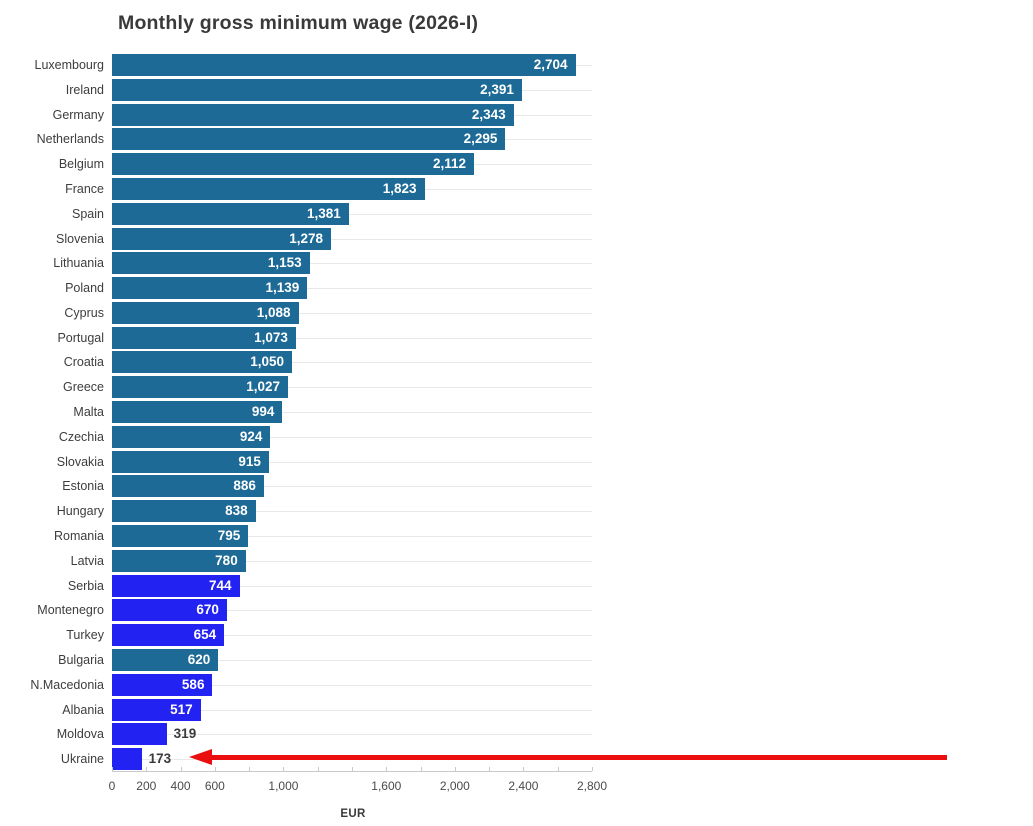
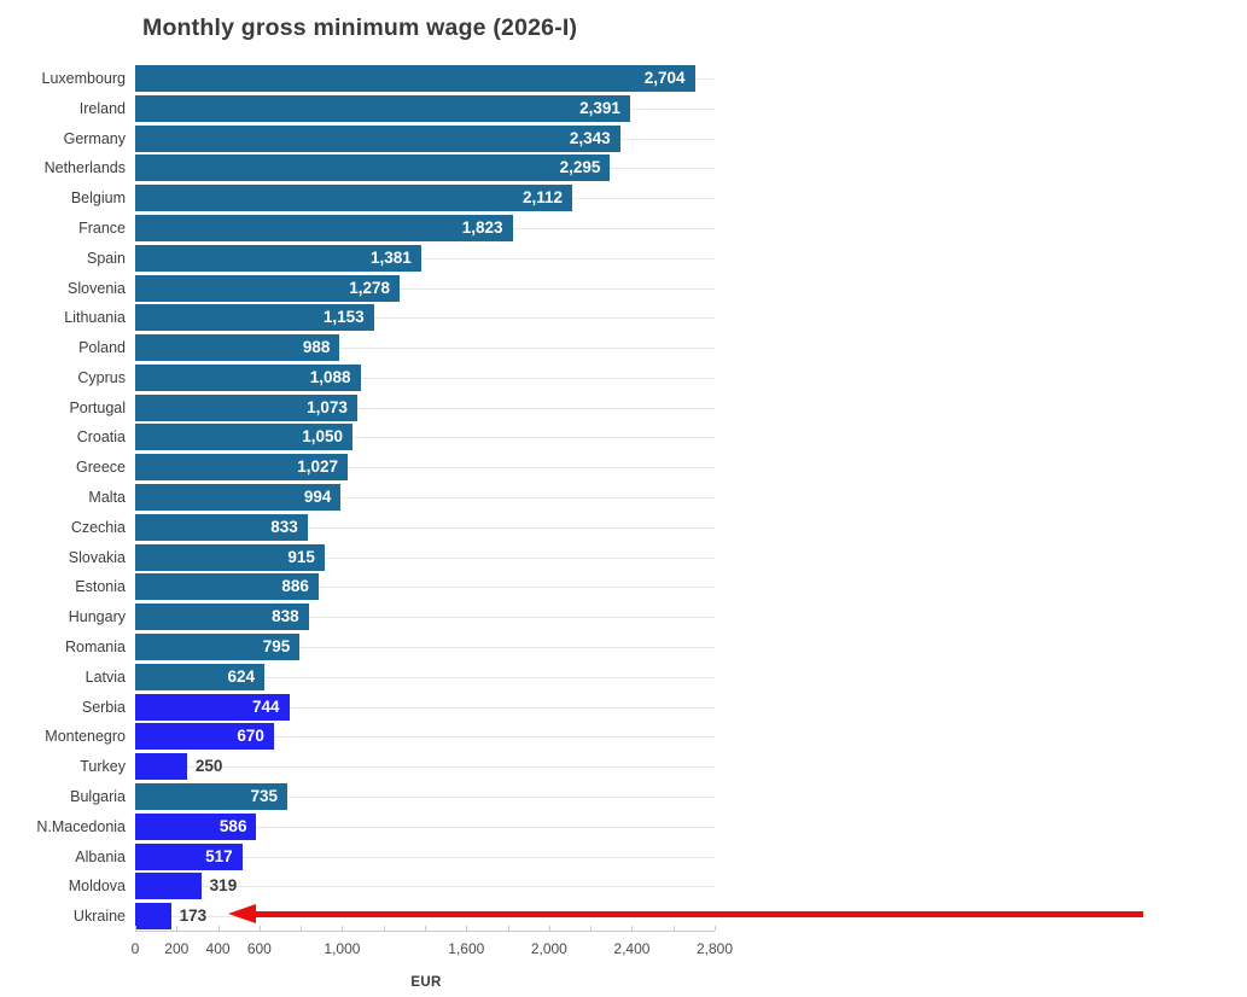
Poland: 1,139 -> 988
Czechia: 924 -> 833
Latvia: 780 -> 624
Turkey: 654 -> 250
Bulgaria: 620 -> 735
